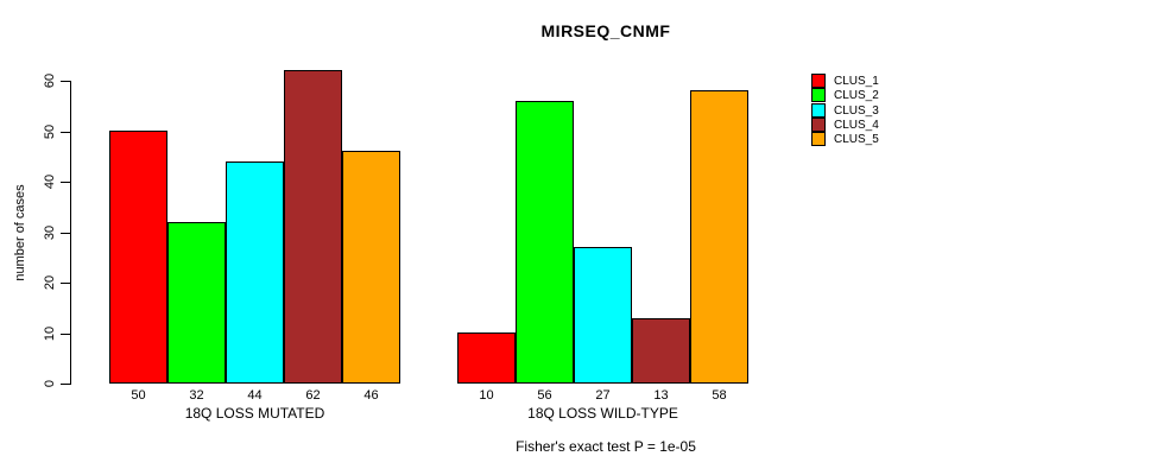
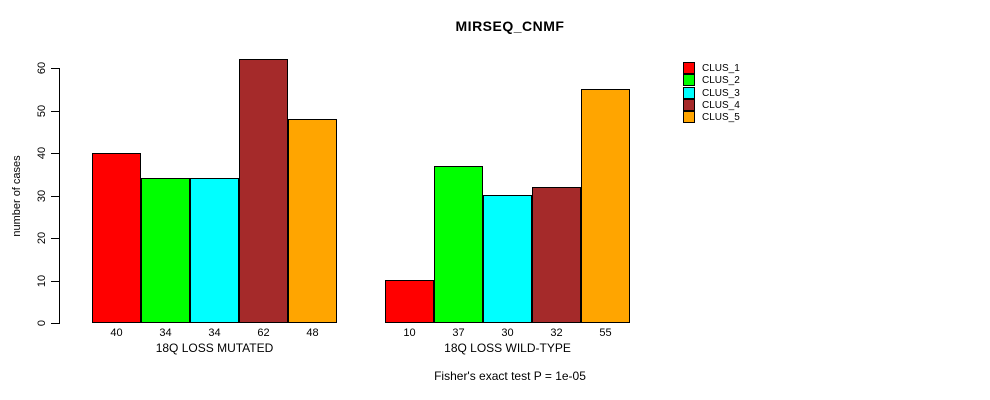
CLUS_1/18Q LOSS MUTATED: 50 -> 40
CLUS_2/18Q LOSS MUTATED: 32 -> 34
CLUS_3/18Q LOSS MUTATED: 44 -> 34
CLUS_5/18Q LOSS MUTATED: 46 -> 48
CLUS_2/18Q LOSS WILD-TYPE: 56 -> 37
CLUS_3/18Q LOSS WILD-TYPE: 27 -> 30
CLUS_4/18Q LOSS WILD-TYPE: 13 -> 32
CLUS_5/18Q LOSS WILD-TYPE: 58 -> 55
